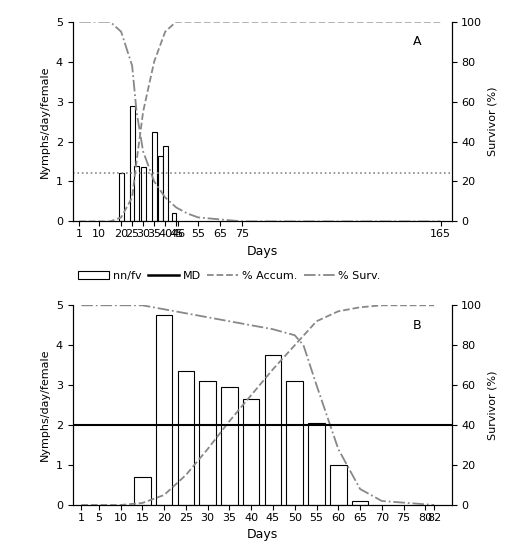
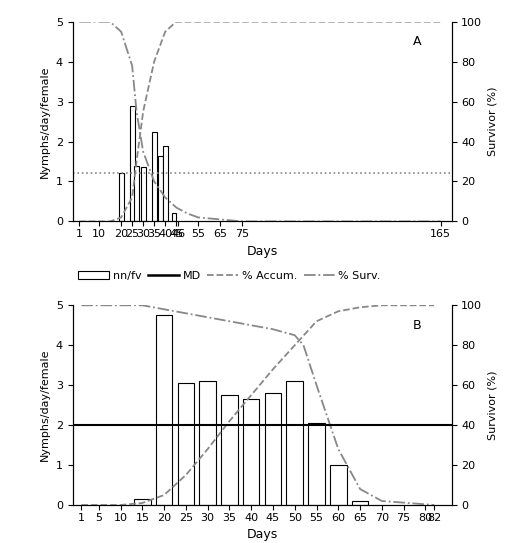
nn/fv/15: 0.70 -> 0.15
nn/fv/25: 3.35 -> 3.05
nn/fv/35: 2.95 -> 2.75
nn/fv/45: 3.75 -> 2.80
